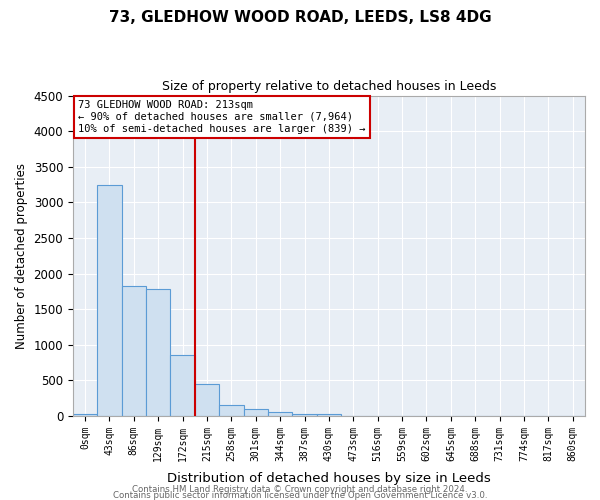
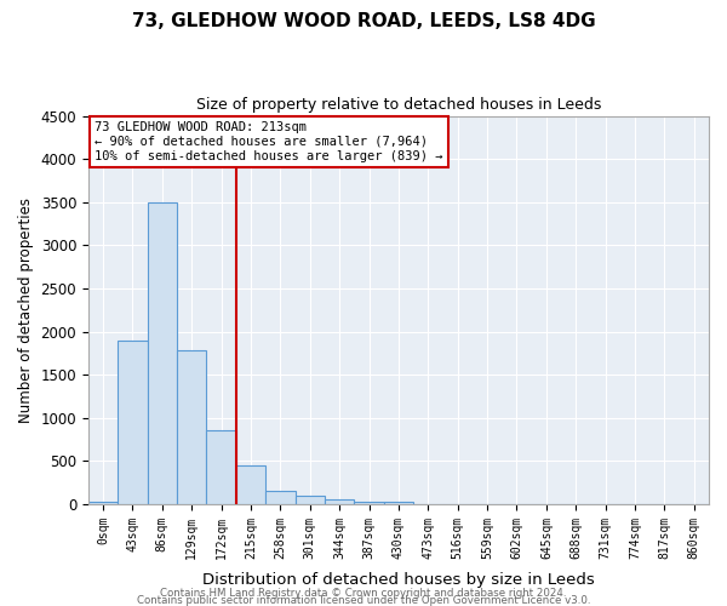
43sqm: 3240 -> 1900
86sqm: 1820 -> 3500
